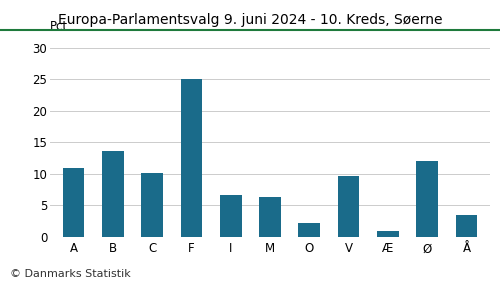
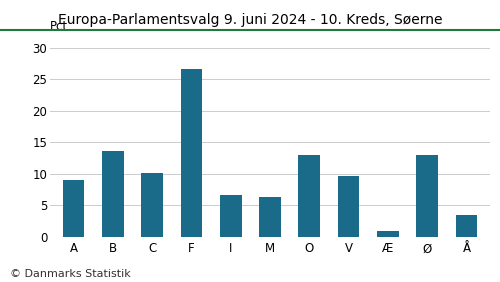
A: 11.0 -> 9.0
F: 25.1 -> 26.6
O: 2.2 -> 13.0
Ø: 12.0 -> 13.0
